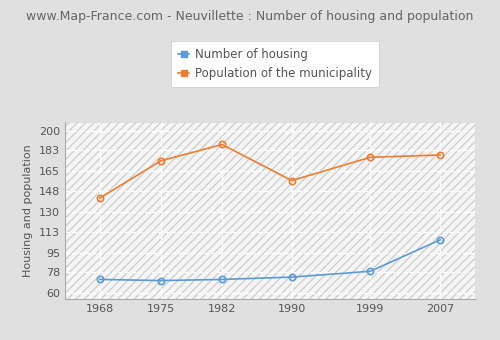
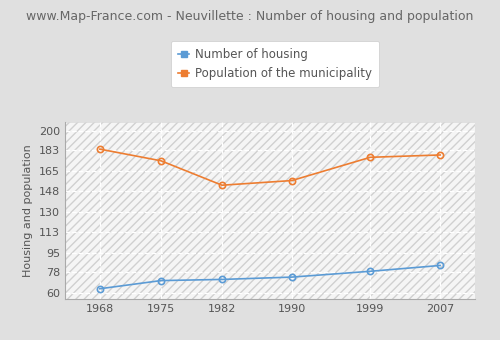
Number of housing/1968: 72 -> 64
Population of the municipality/1968: 142 -> 184
Population of the municipality/1982: 188 -> 153
Number of housing/2007: 106 -> 84
